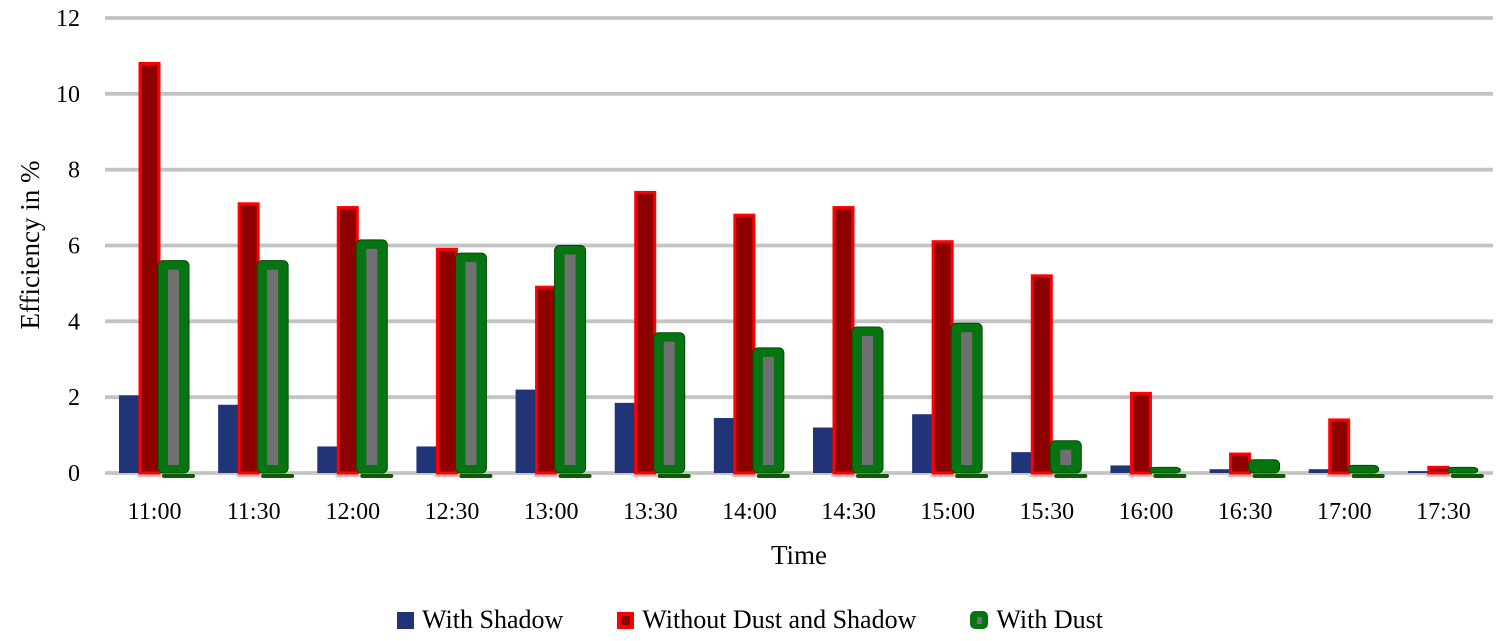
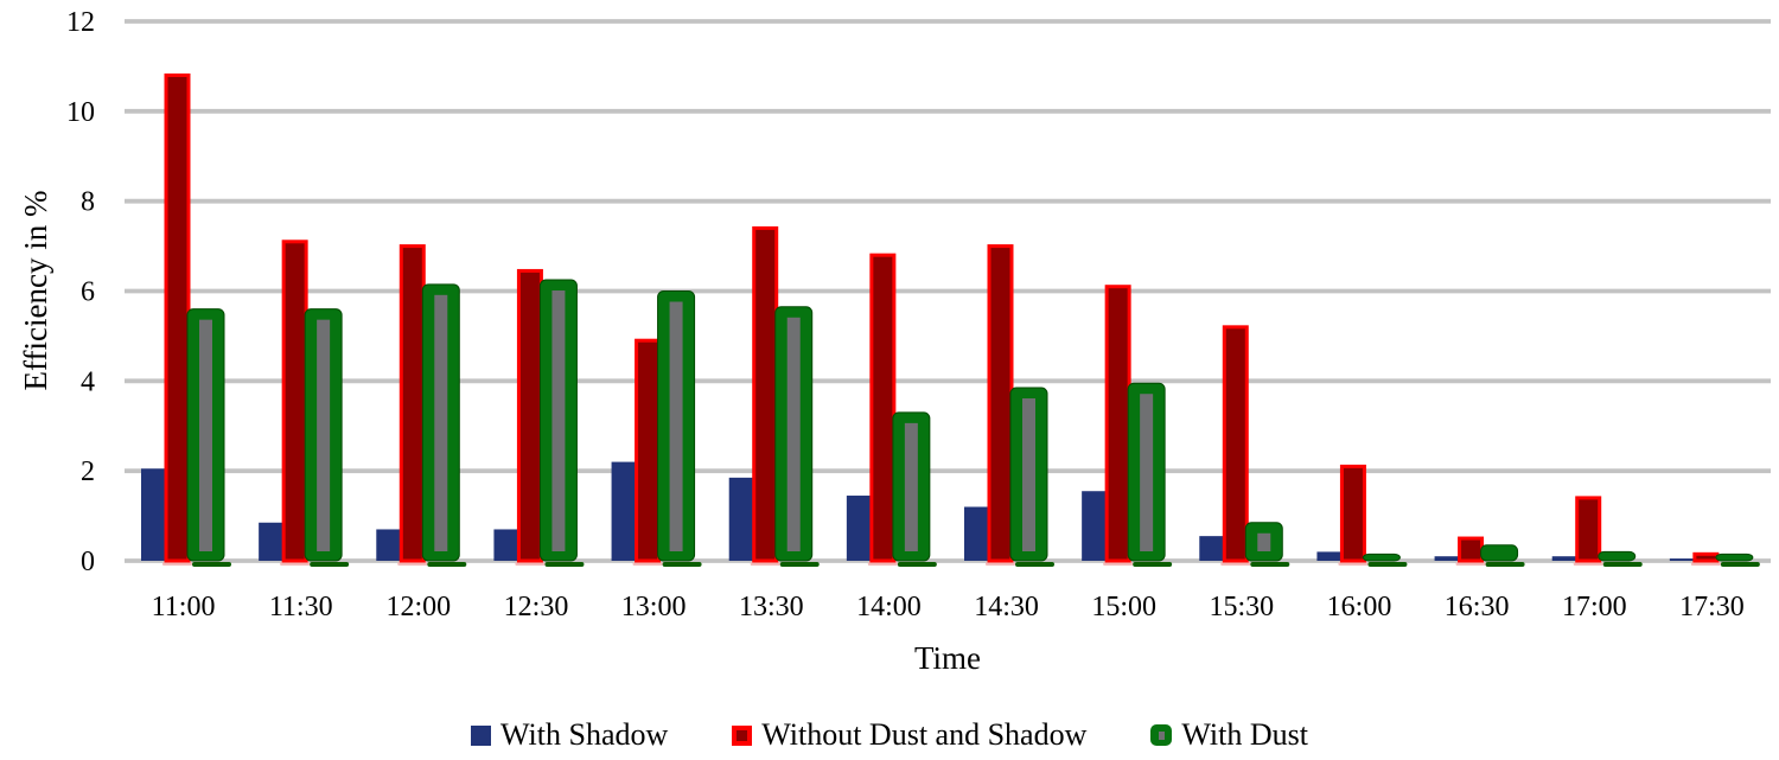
With Shadow/11:30: 1.8 -> 0.8
Without Dust and Shadow/12:30: 5.9 -> 6.5
With Dust/12:30: 5.8 -> 6.2
With Dust/13:30: 3.7 -> 5.7
